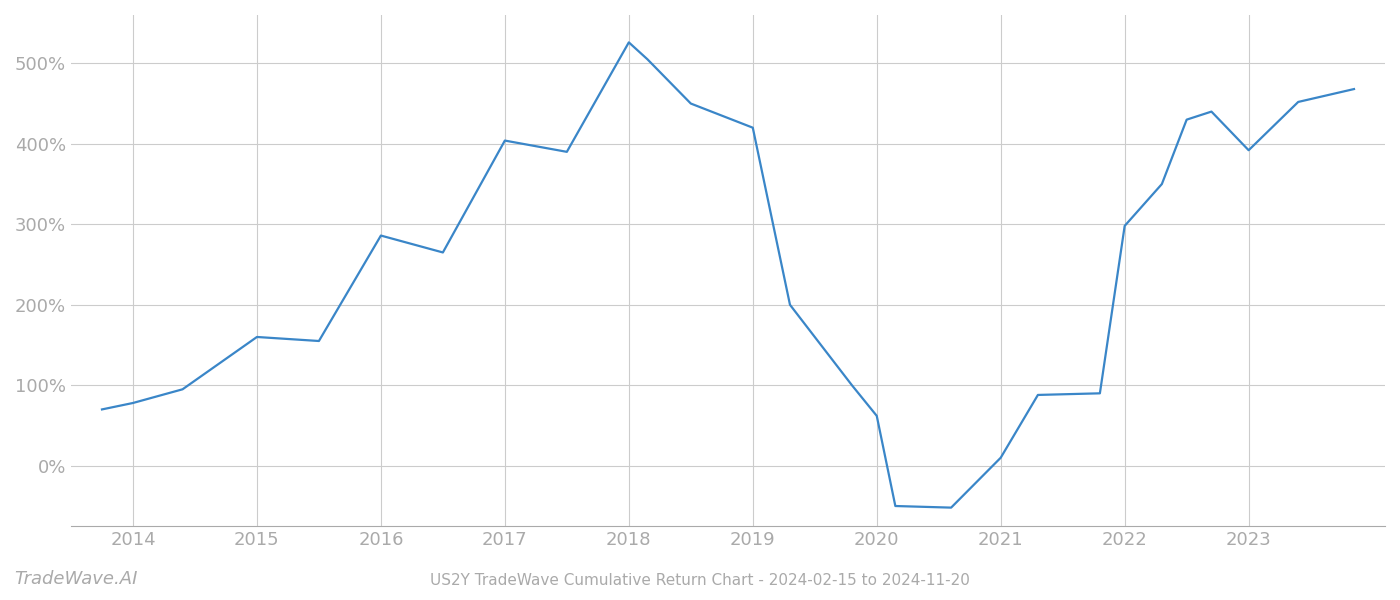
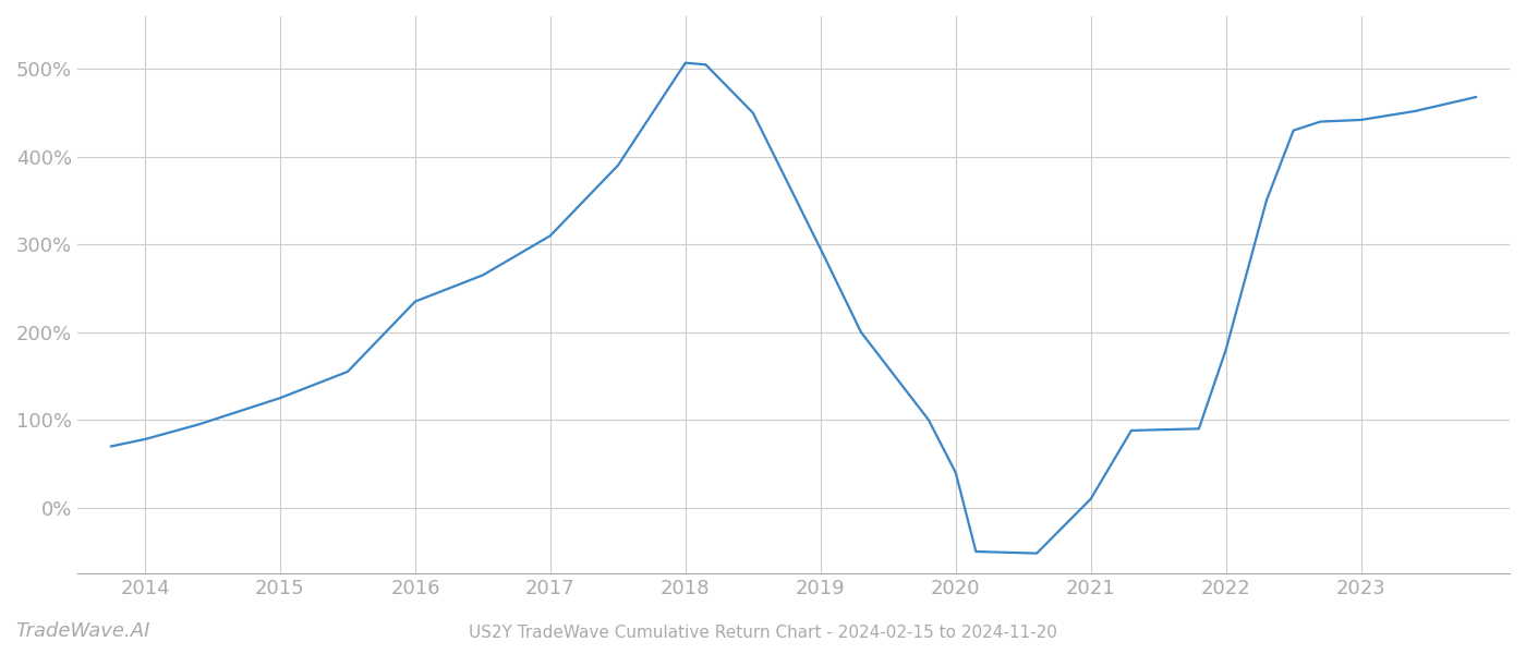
2015: 160% -> 125%
2016: 286% -> 235%
2017: 404% -> 310%
2018: 526% -> 507%
2019: 420% -> 295%
2020: 62% -> 40%
2022: 298% -> 180%
2023: 392% -> 442%
